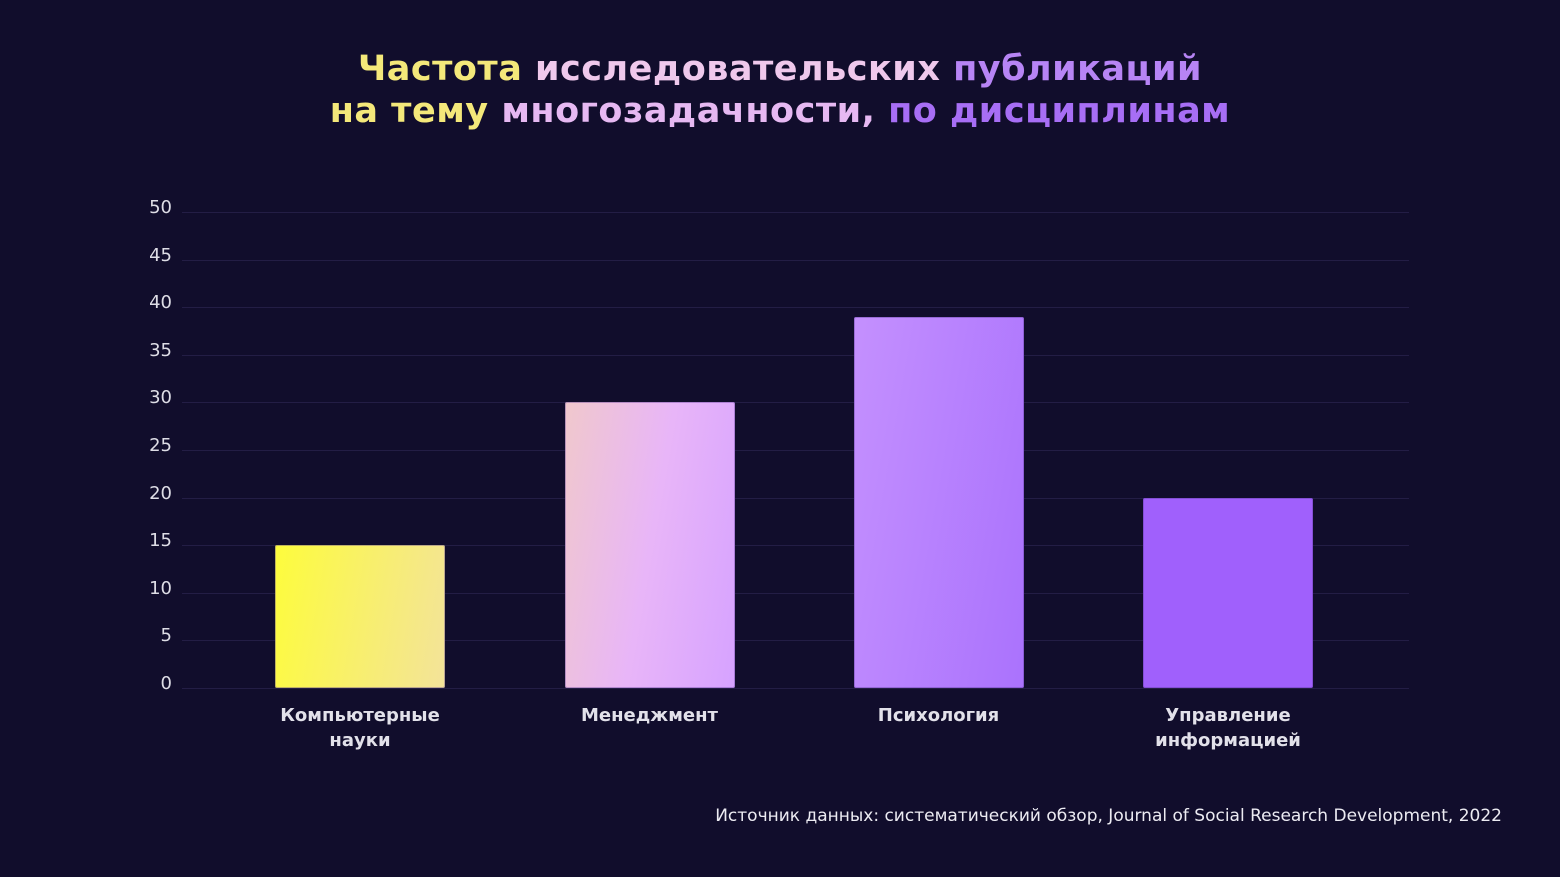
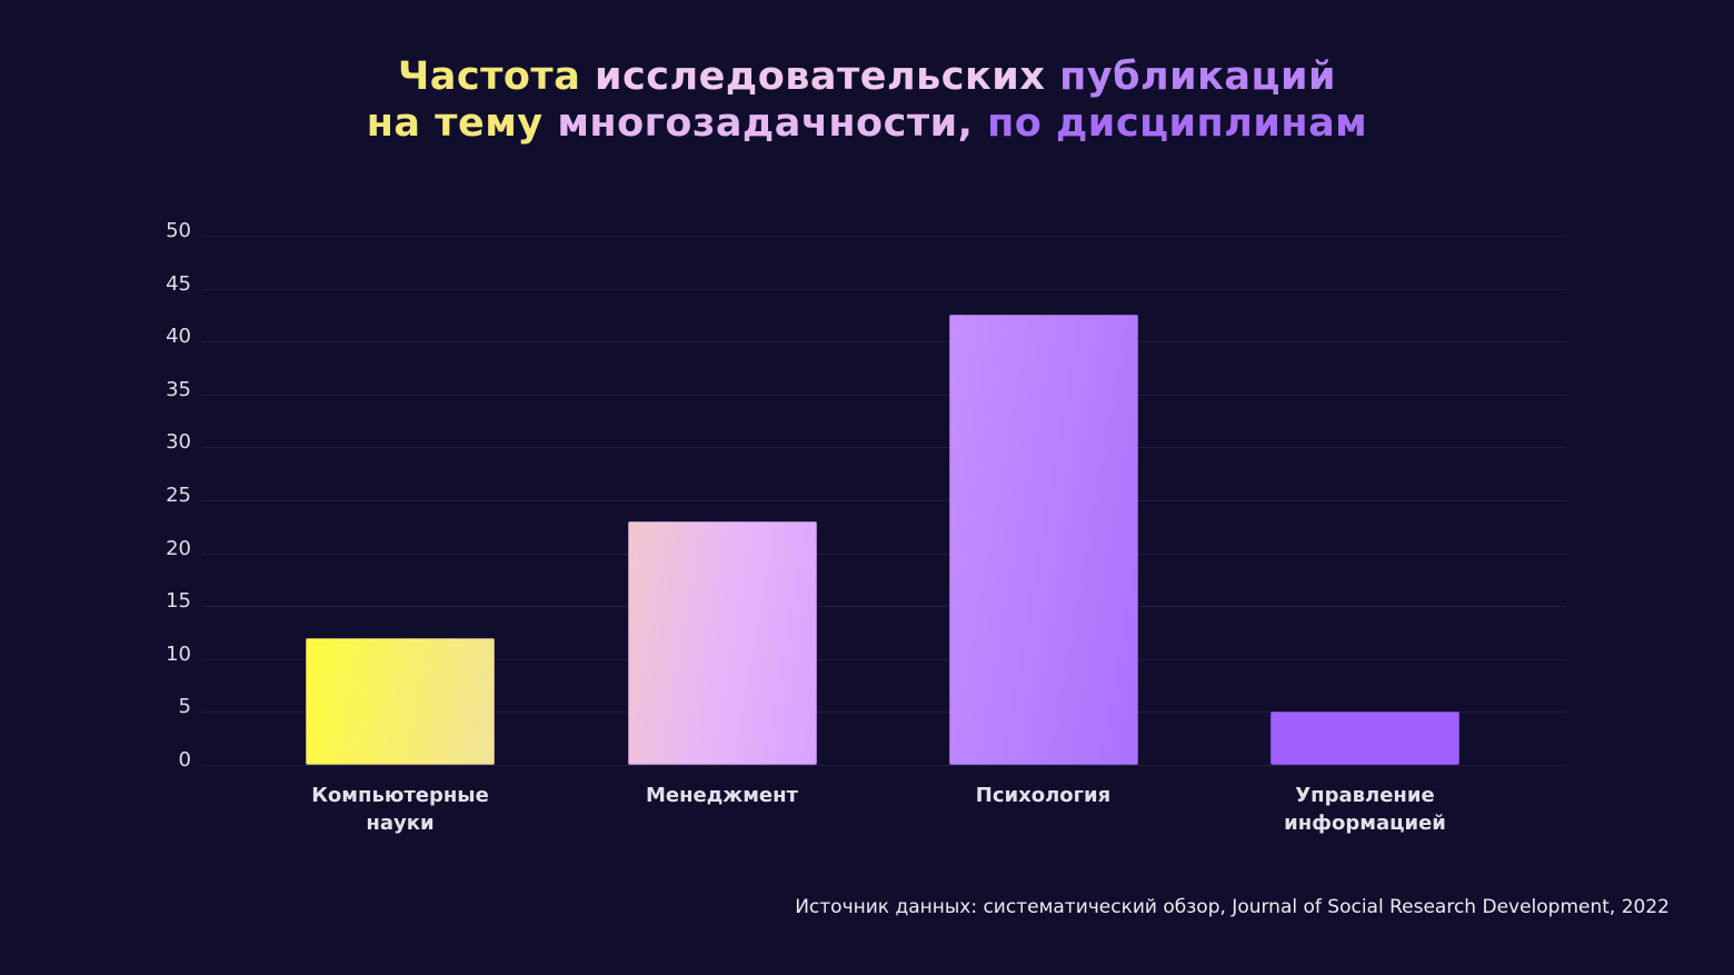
Компьютерные науки: 15 -> 12
Менеджмент: 30 -> 23
Психология: 39 -> 42
Управление информацией: 20 -> 5
